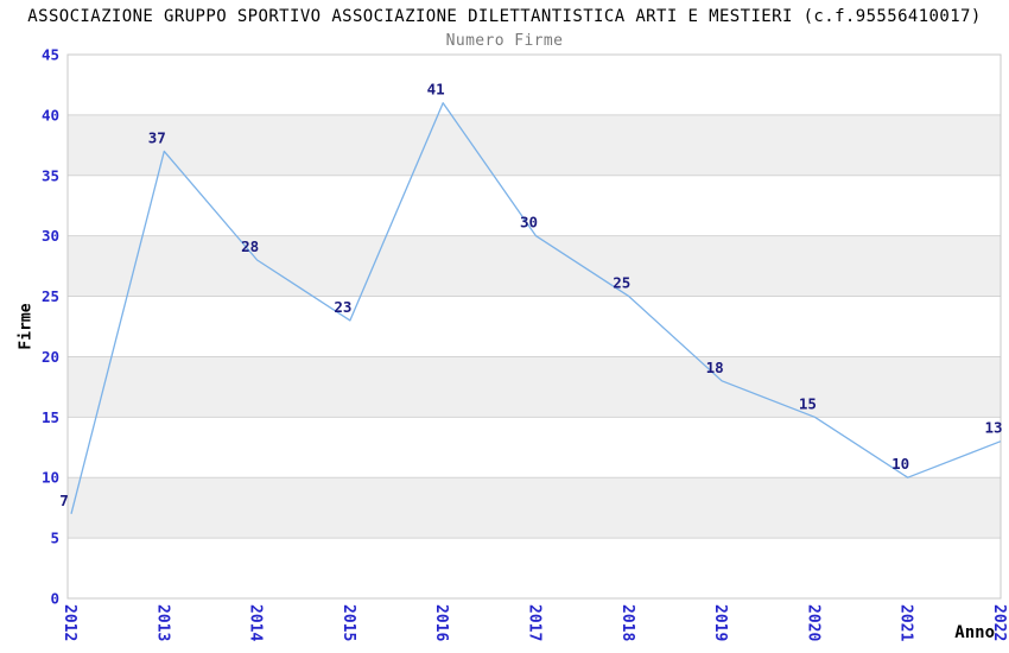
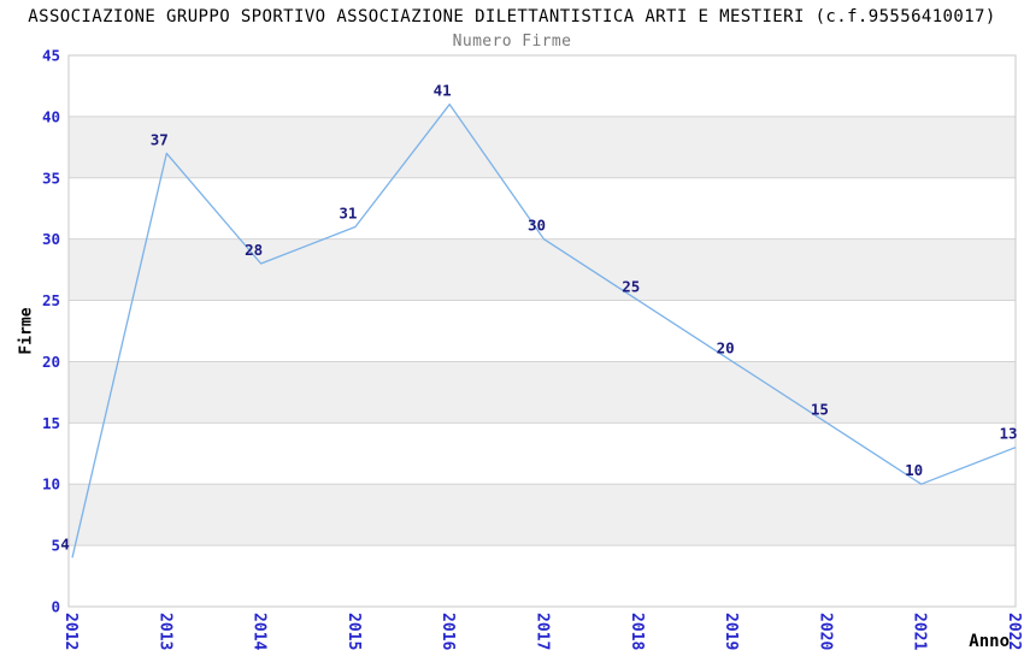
2012: 7 -> 4
2015: 23 -> 31
2019: 18 -> 20
